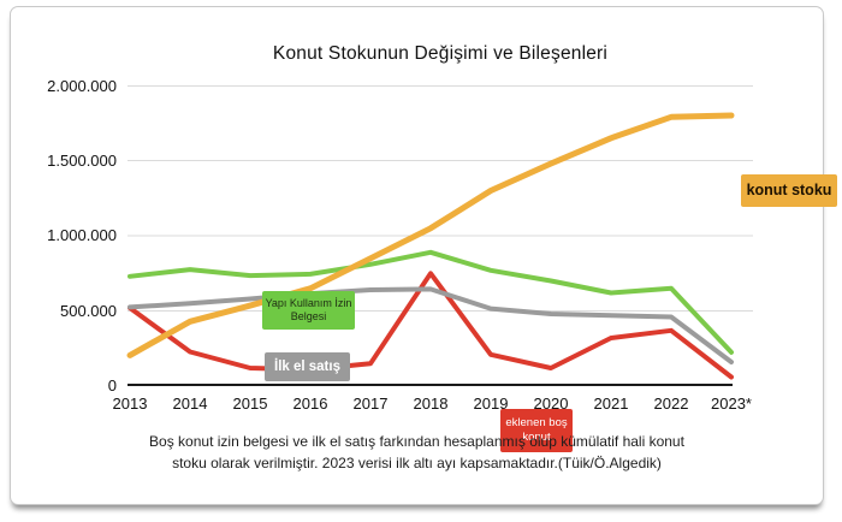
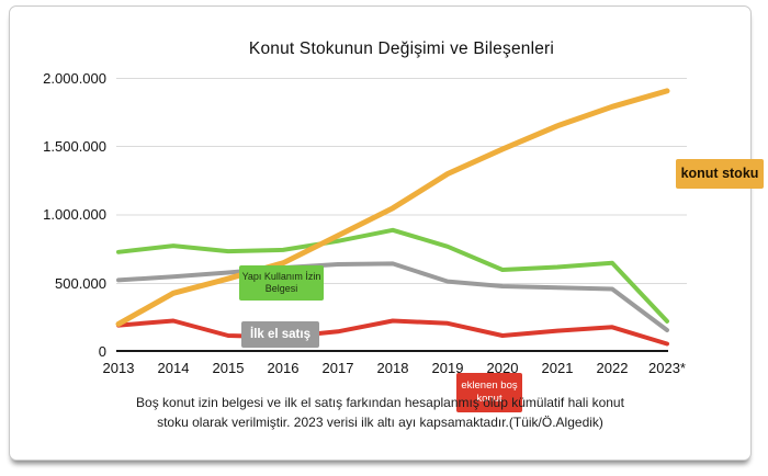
eklenen boş konut/2013: 520000 -> 200000
eklenen boş konut/2018: 750000 -> 230000
Yapı Kullanım İzin Belgesi/2020: 700000 -> 600000
eklenen boş konut/2021: 320000 -> 160000
eklenen boş konut/2022: 370000 -> 180000
konut stoku/2023*: 1800000 -> 1900000
